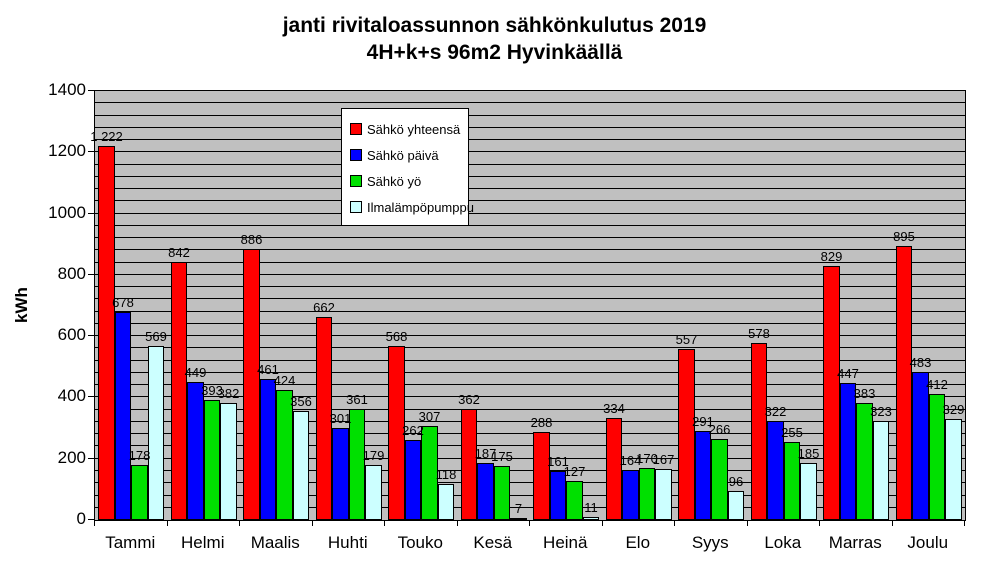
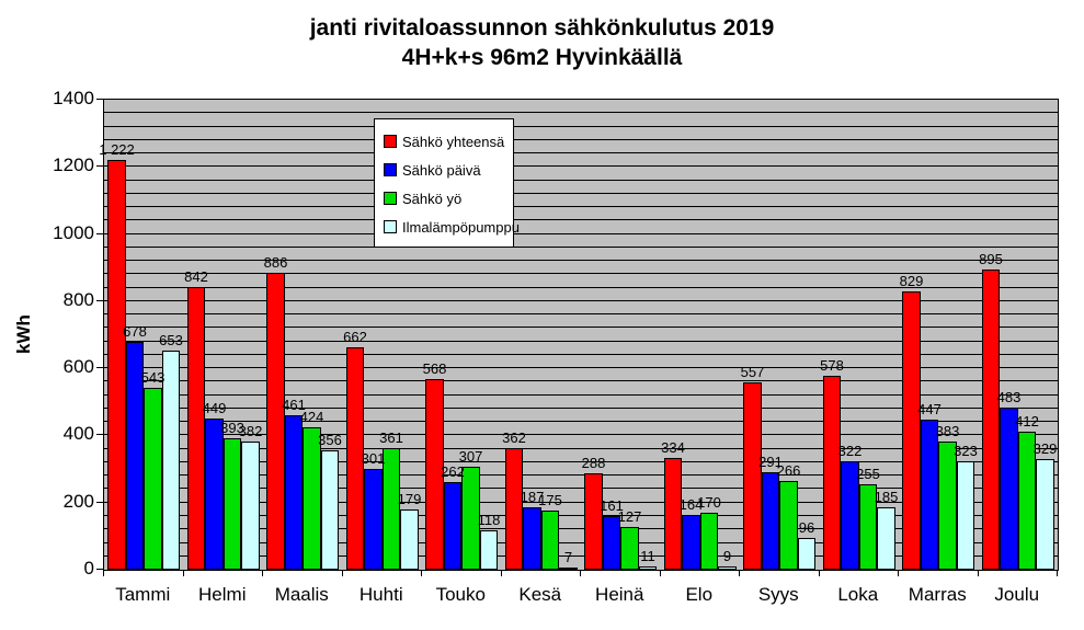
Sähkö yö/Tammi: 178 -> 543
Ilmalämpöpumppu/Tammi: 569 -> 653
Ilmalämpöpumppu/Elo: 167 -> 9
